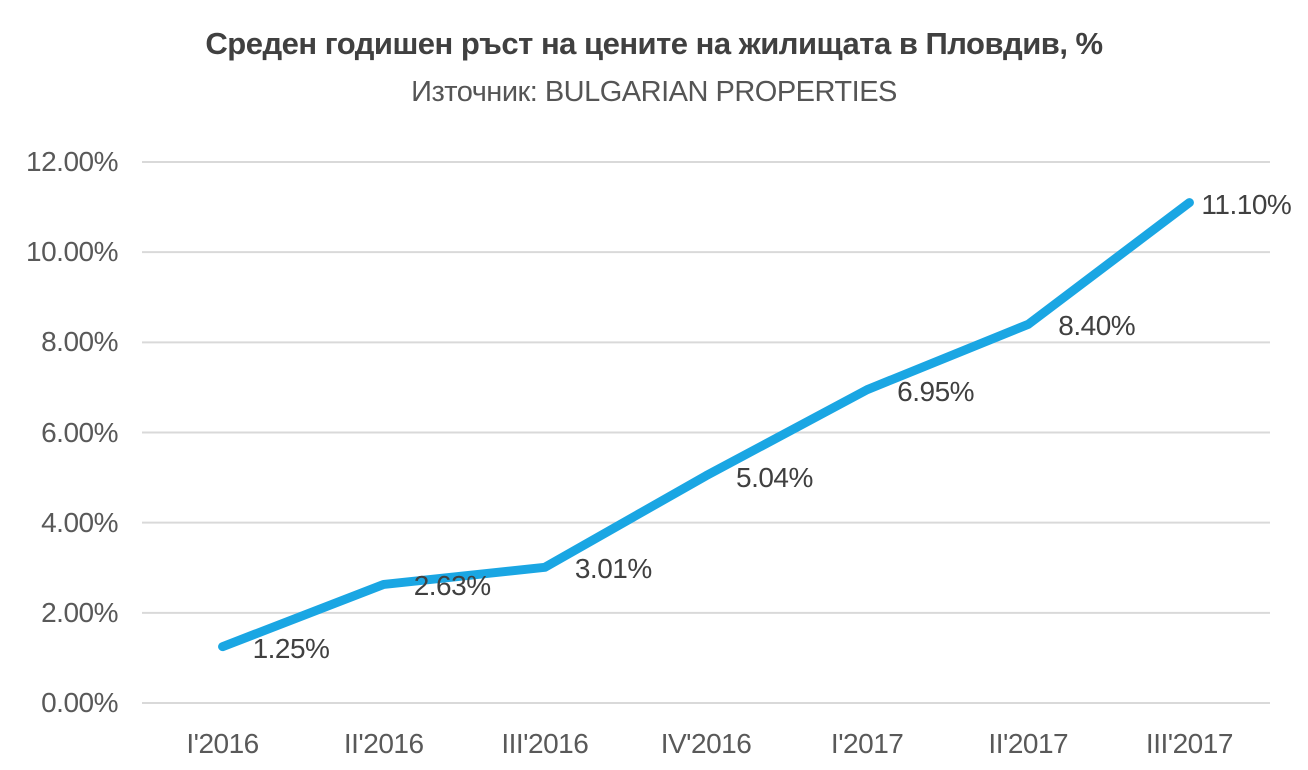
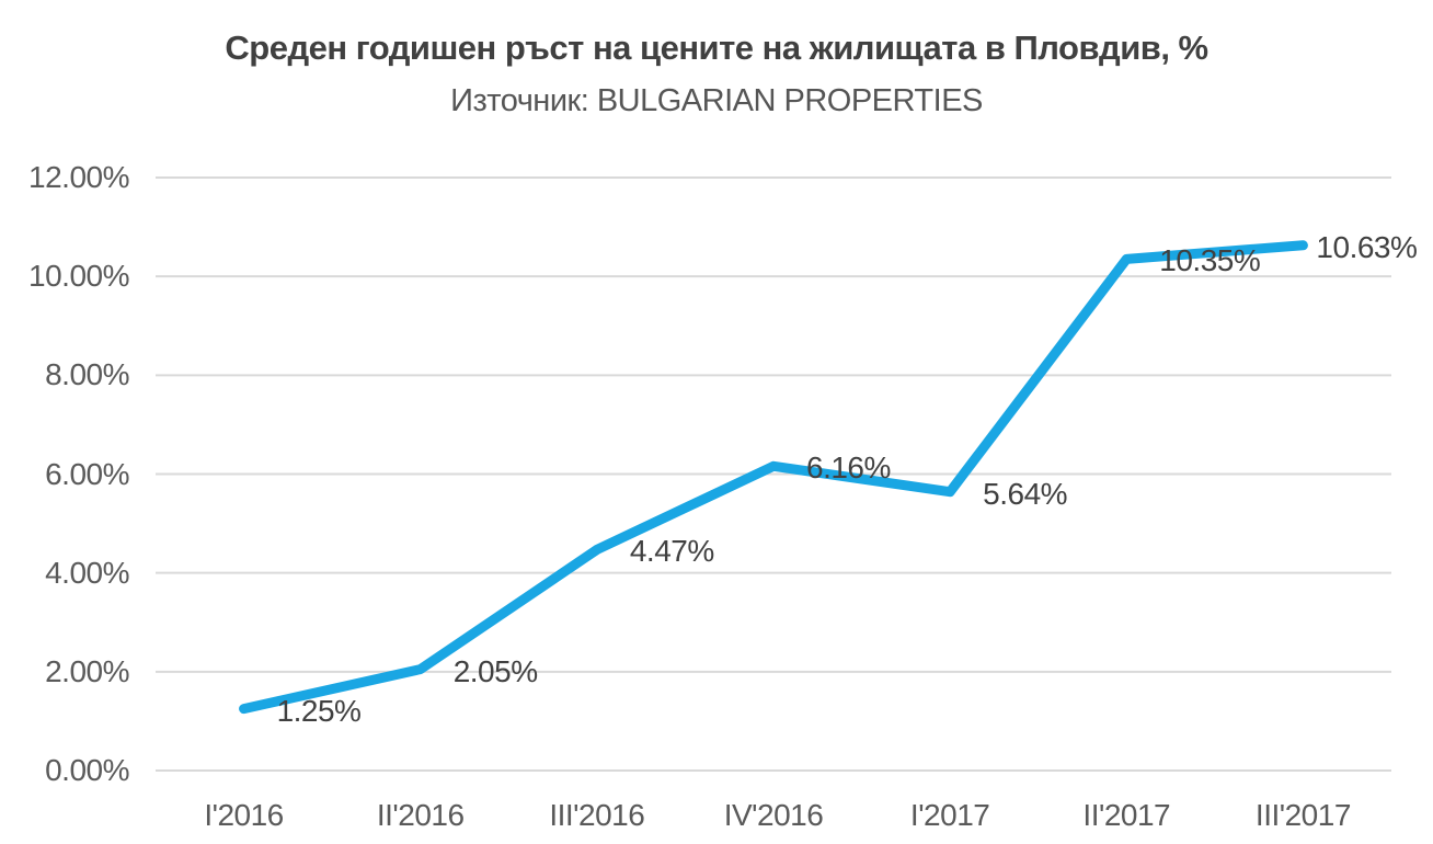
II'2016: 2.63% -> 2.05%
III'2016: 3.01% -> 4.47%
IV'2016: 5.04% -> 6.16%
I'2017: 6.95% -> 5.64%
II'2017: 8.40% -> 10.35%
III'2017: 11.10% -> 10.63%
